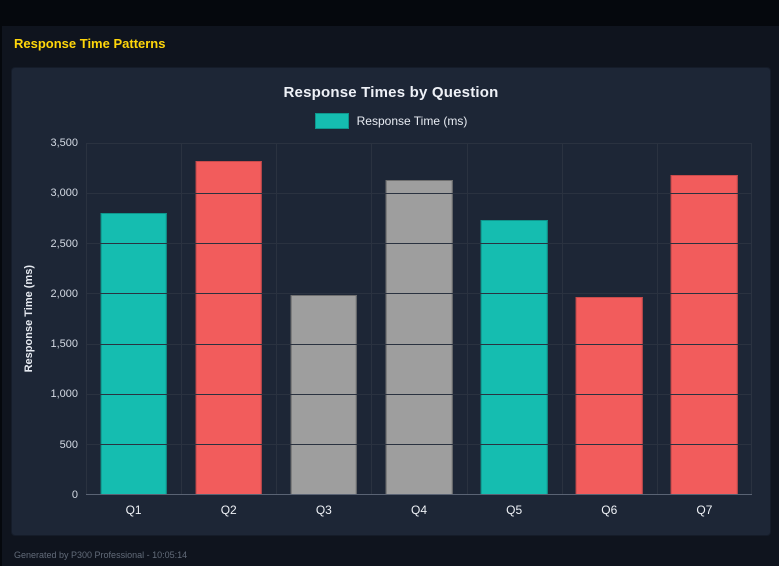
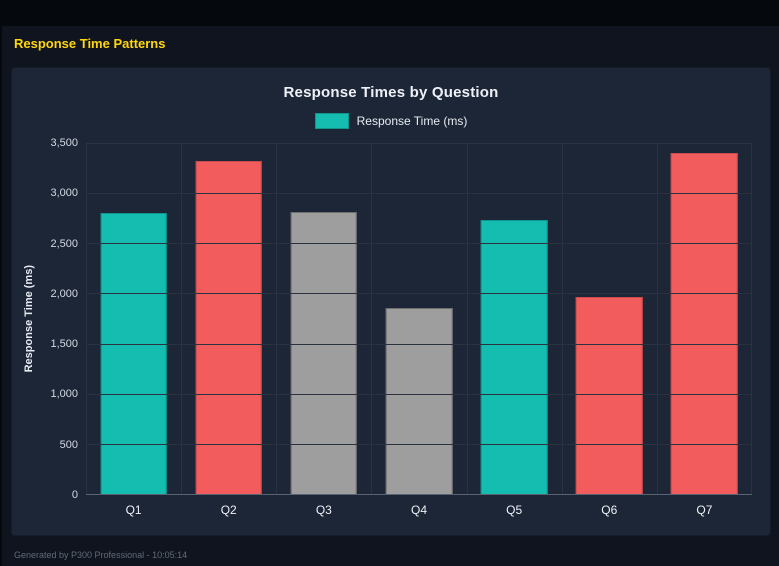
Q3: 1980 -> 2810
Q4: 3130 -> 1850
Q7: 3180 -> 3400
